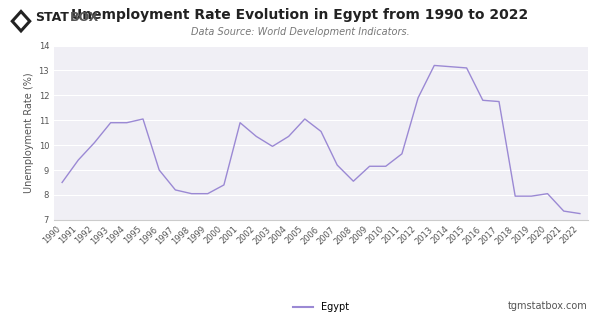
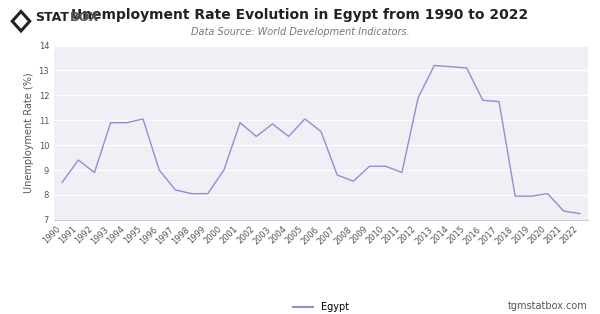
1992: 10.10 -> 8.90
2000: 8.40 -> 9.00
2003: 9.95 -> 10.85
2007: 9.20 -> 8.80
2011: 9.65 -> 8.90
